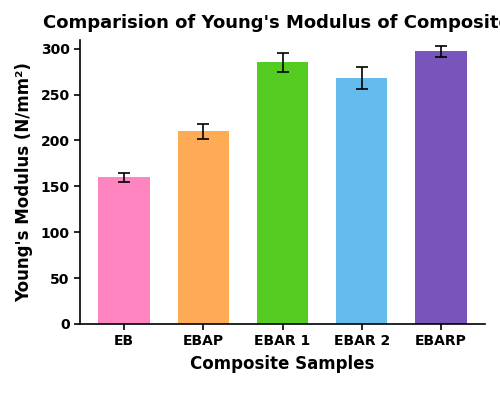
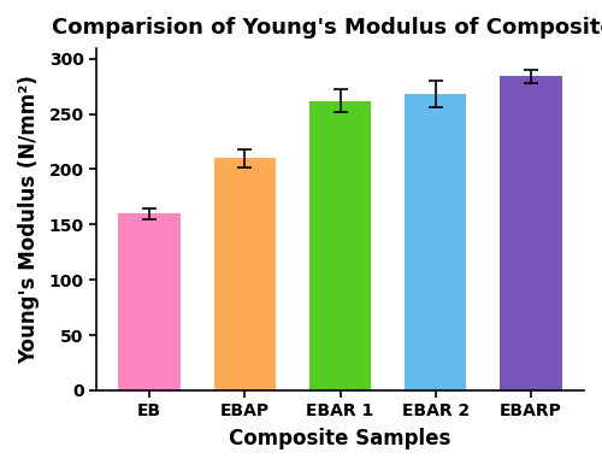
EBAR 1: 285 -> 262
EBARP: 297 -> 284
